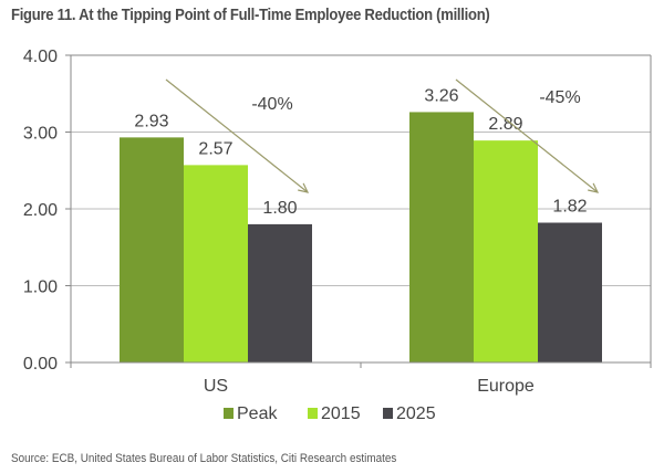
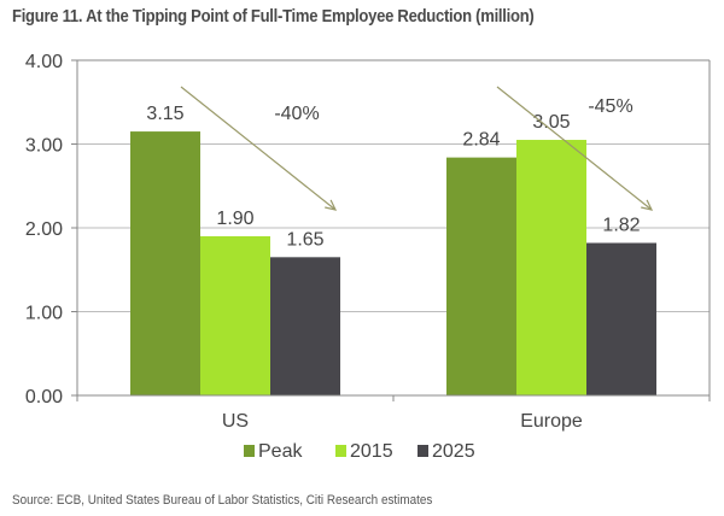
Peak/US: 2.93 -> 3.15
2015/US: 2.57 -> 1.90
2025/US: 1.80 -> 1.65
Peak/Europe: 3.26 -> 2.84
2015/Europe: 2.89 -> 3.05
